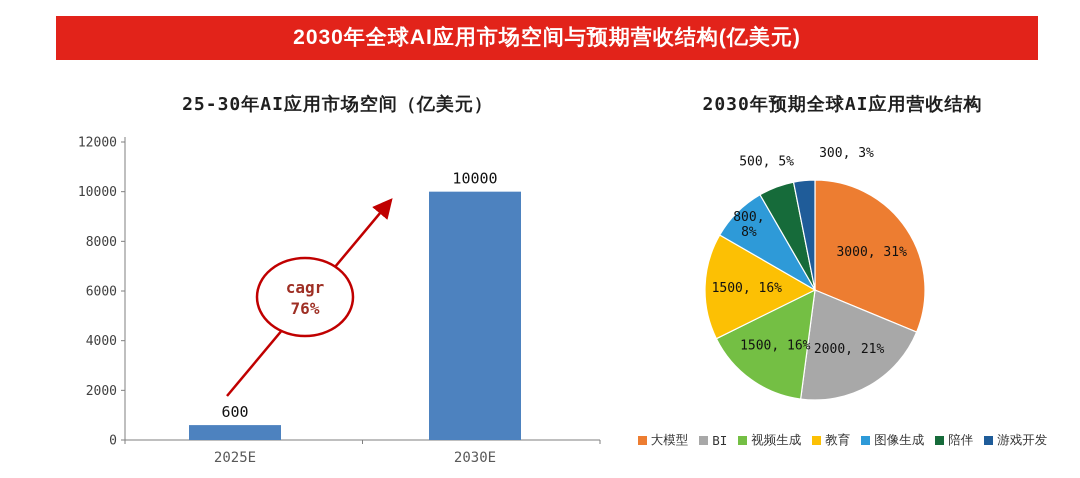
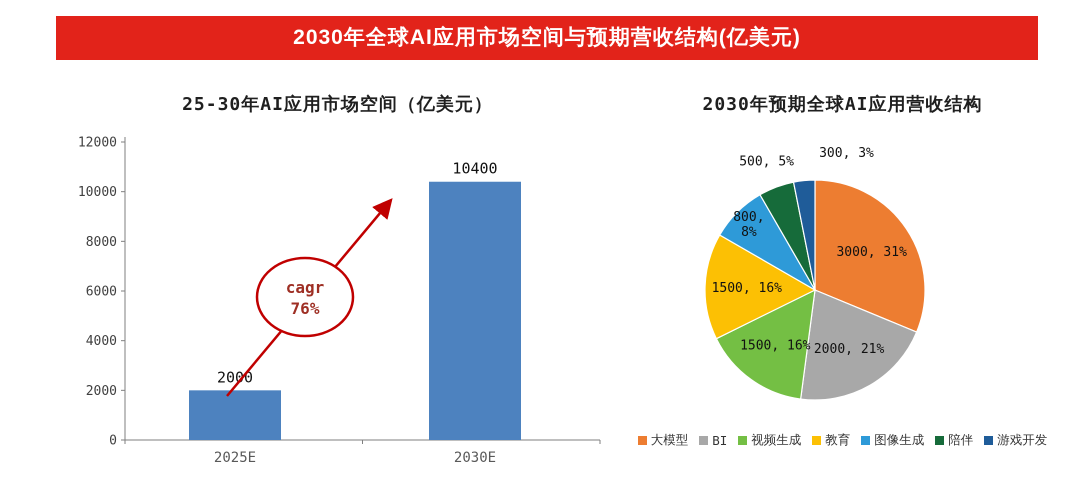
25-30年AI应用市场空间（亿美元）/2025E: 600 -> 2000
25-30年AI应用市场空间（亿美元）/2030E: 10000 -> 10400
